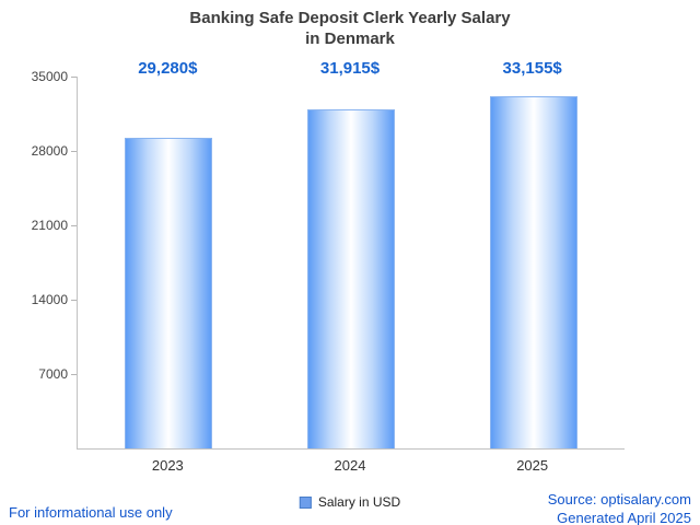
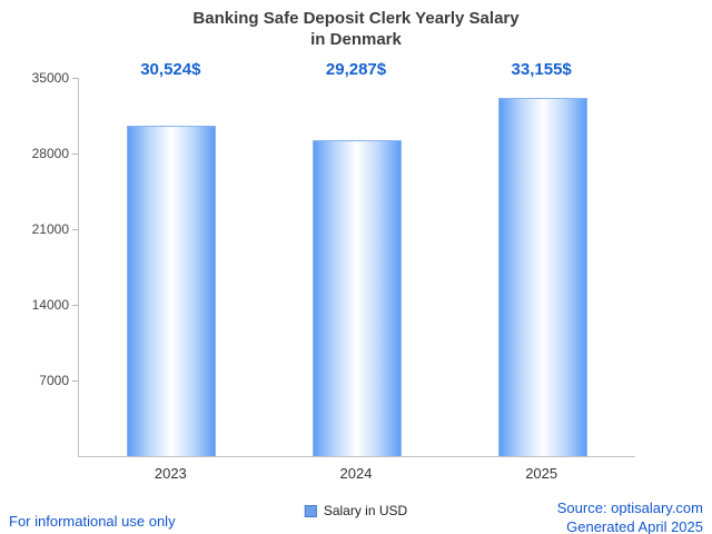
2023: 29,280 -> 30,524
2024: 31,915 -> 29,287
